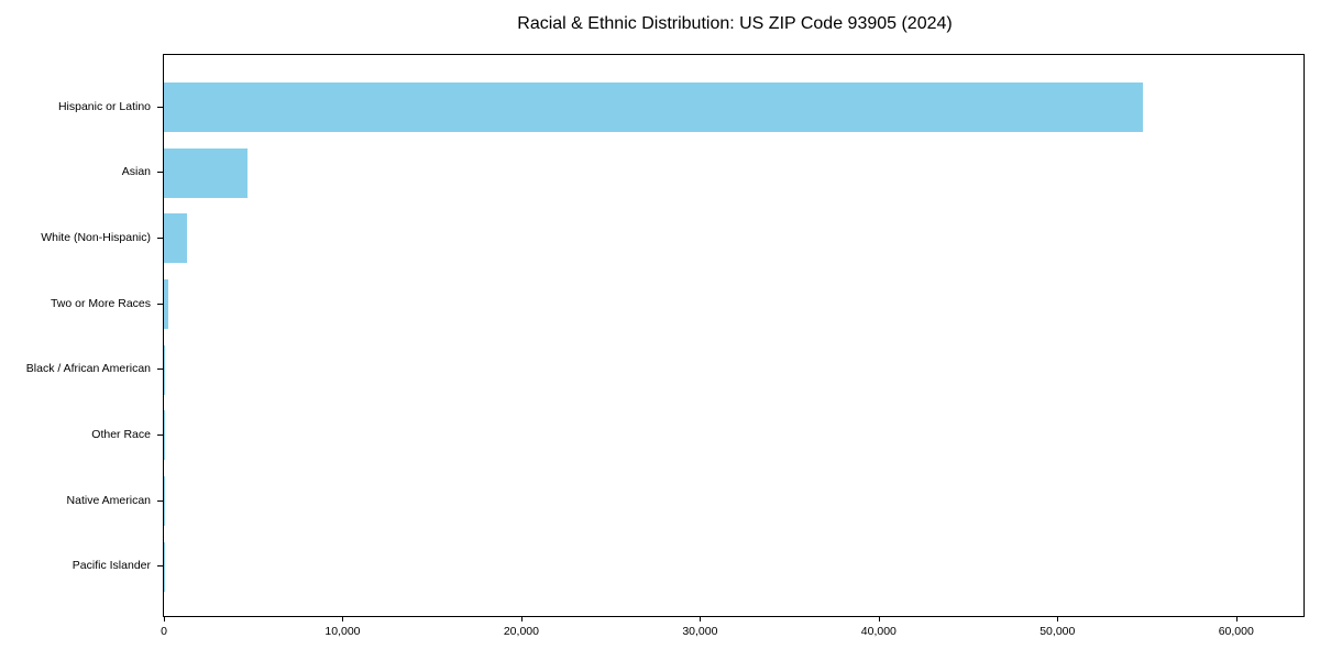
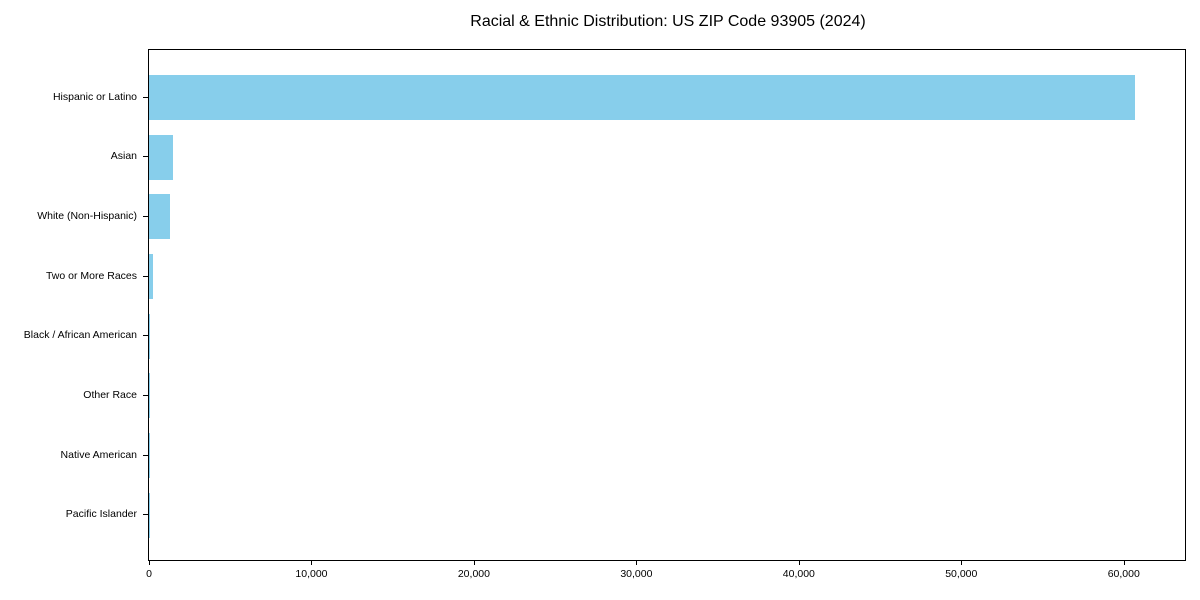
Hispanic or Latino: 54800 -> 60700
Asian: 4700 -> 1500
